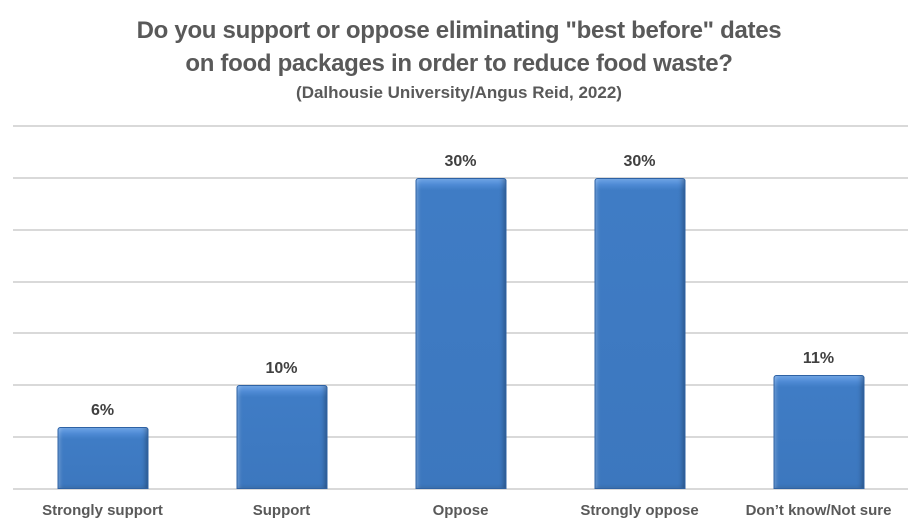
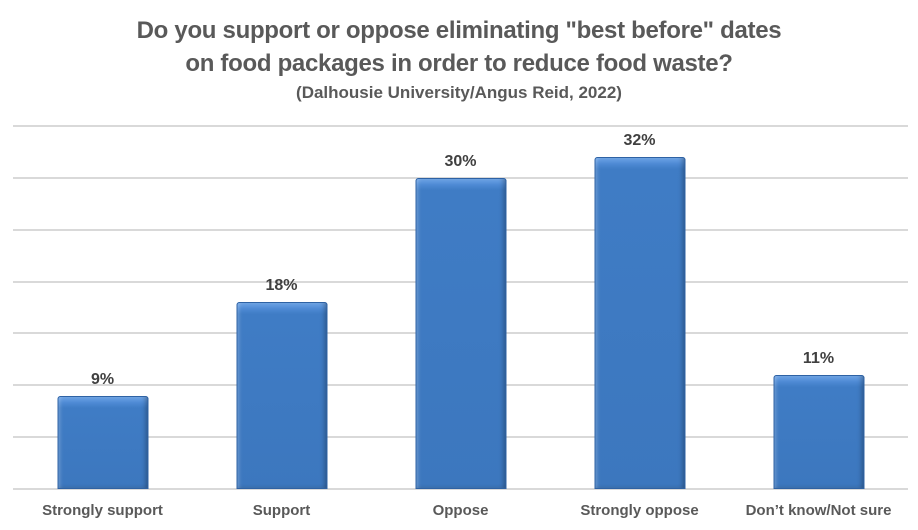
Strongly support: 6% -> 9%
Support: 10% -> 18%
Strongly oppose: 30% -> 32%
